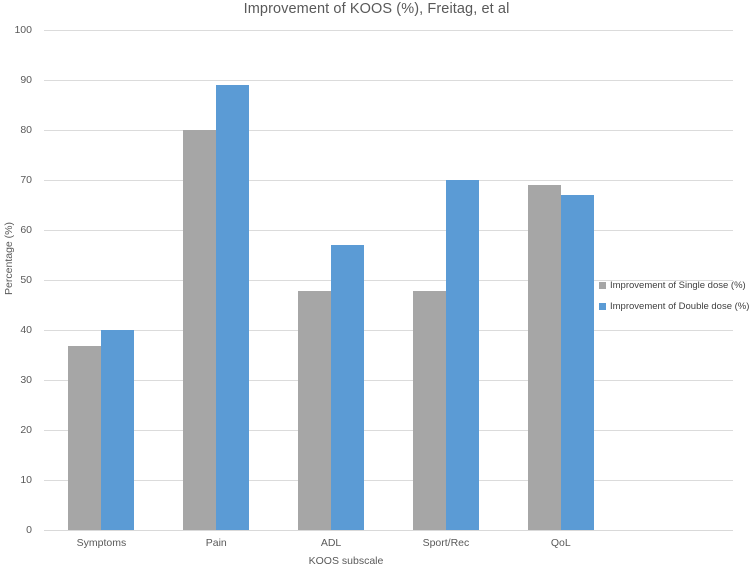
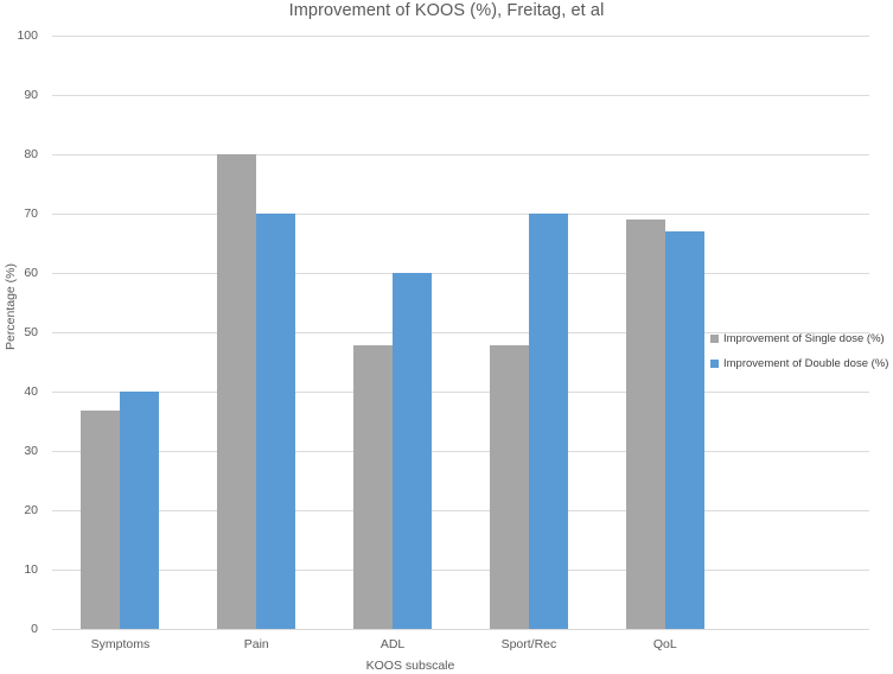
Improvement of Double dose (%)/Pain: 89 -> 70
Improvement of Double dose (%)/ADL: 57 -> 60
